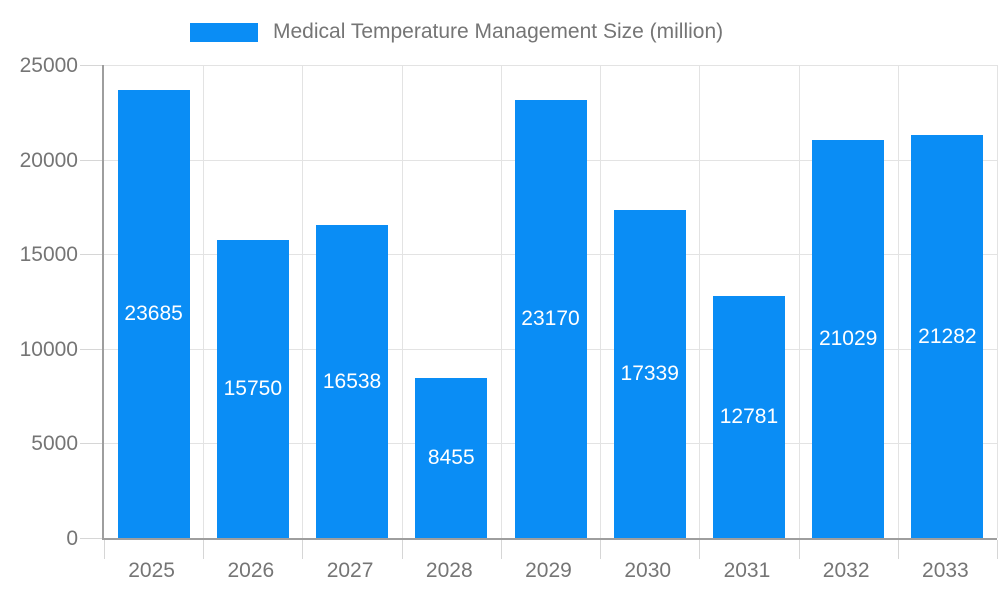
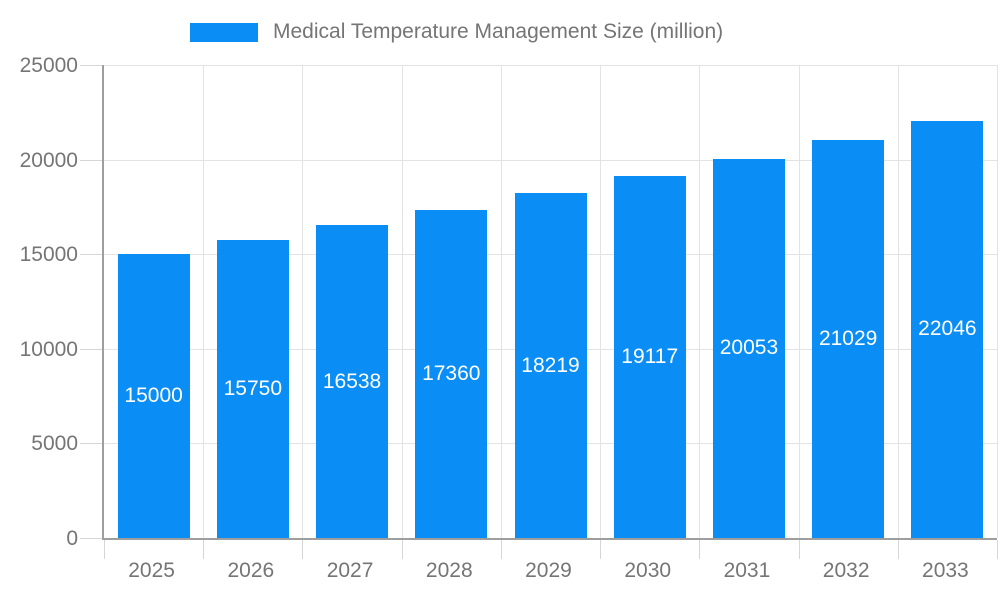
2025: 23685 -> 15000
2028: 8455 -> 17360
2029: 23170 -> 18219
2030: 17339 -> 19117
2031: 12781 -> 20053
2033: 21282 -> 22046
